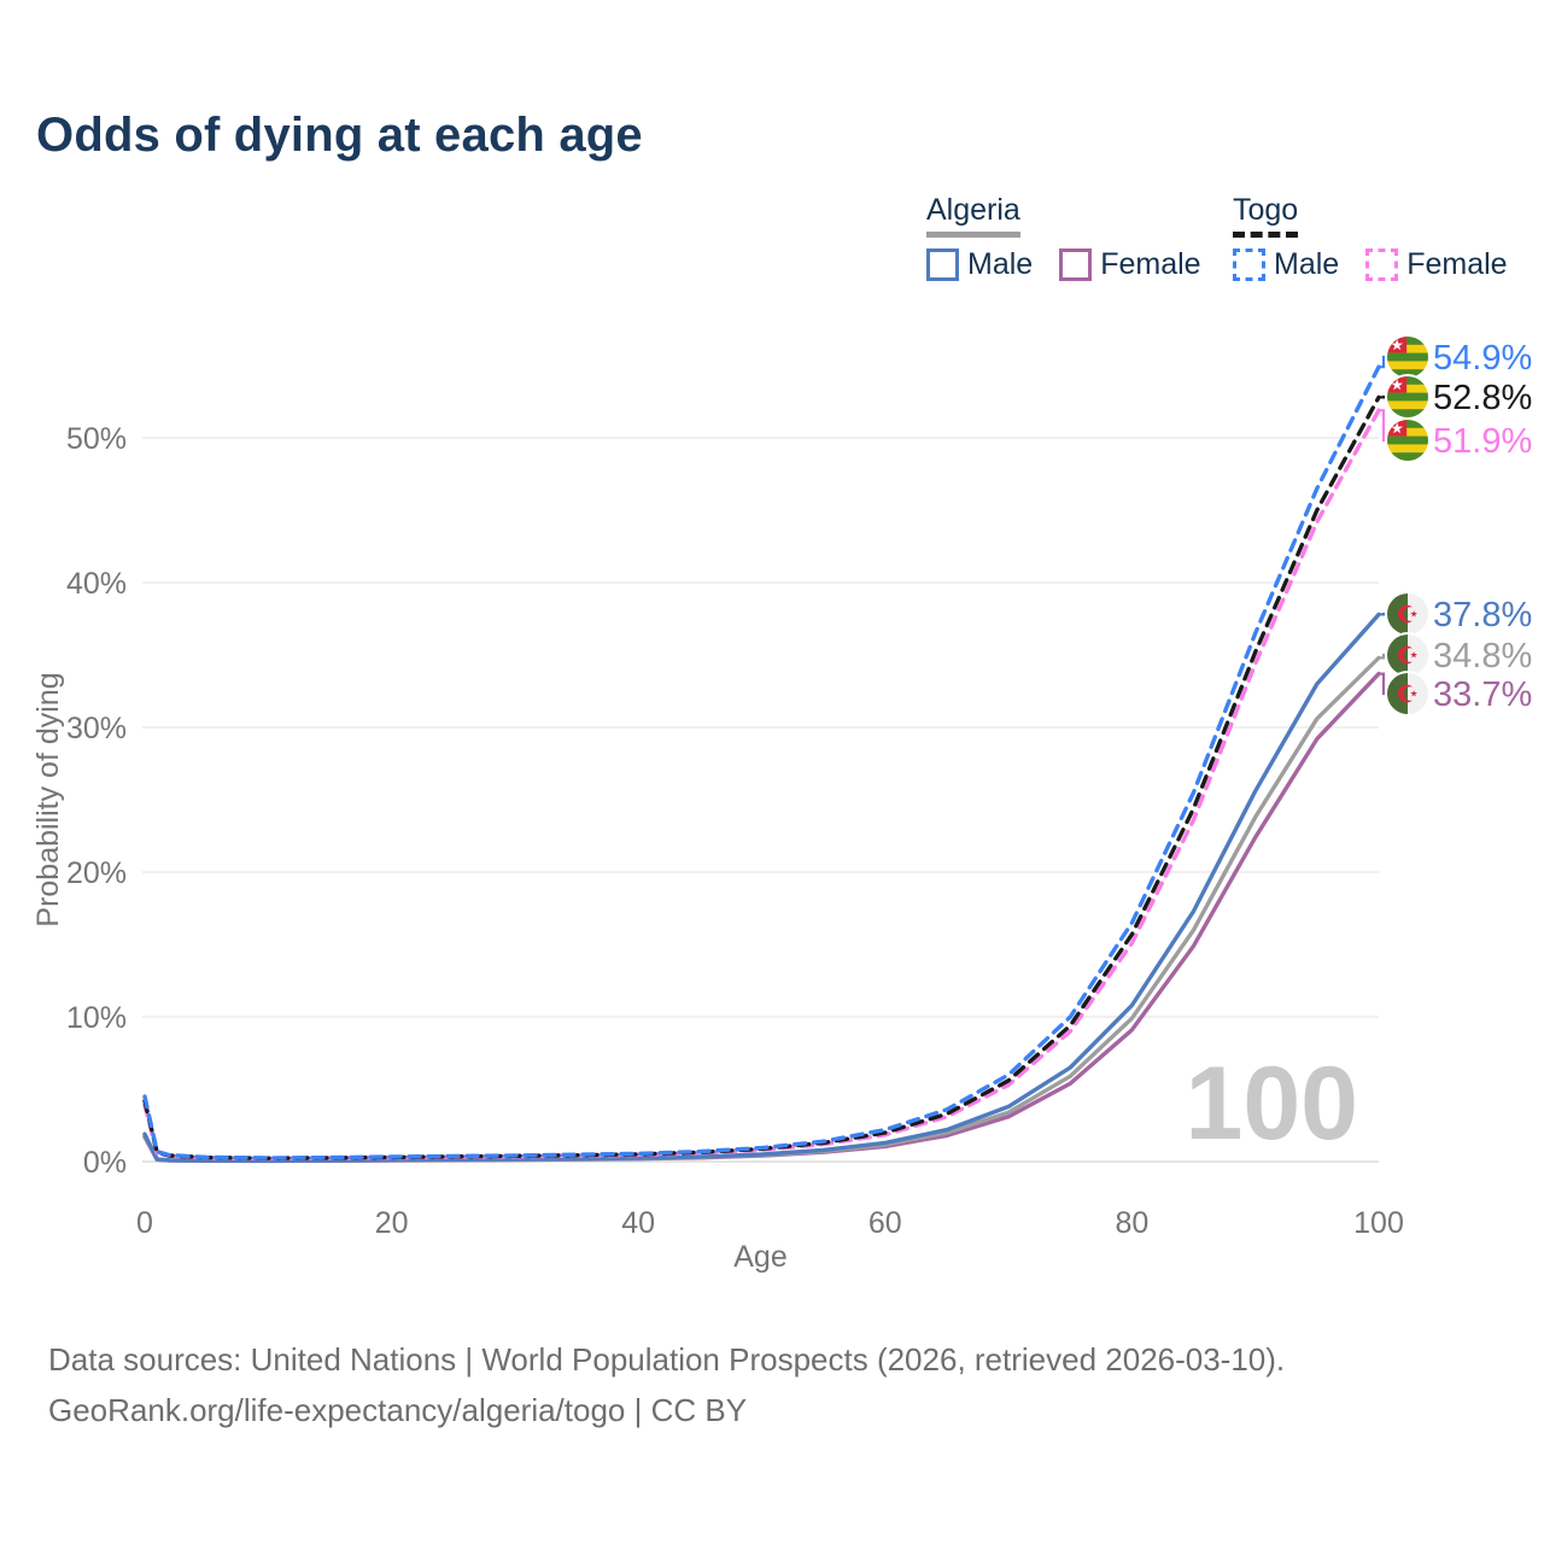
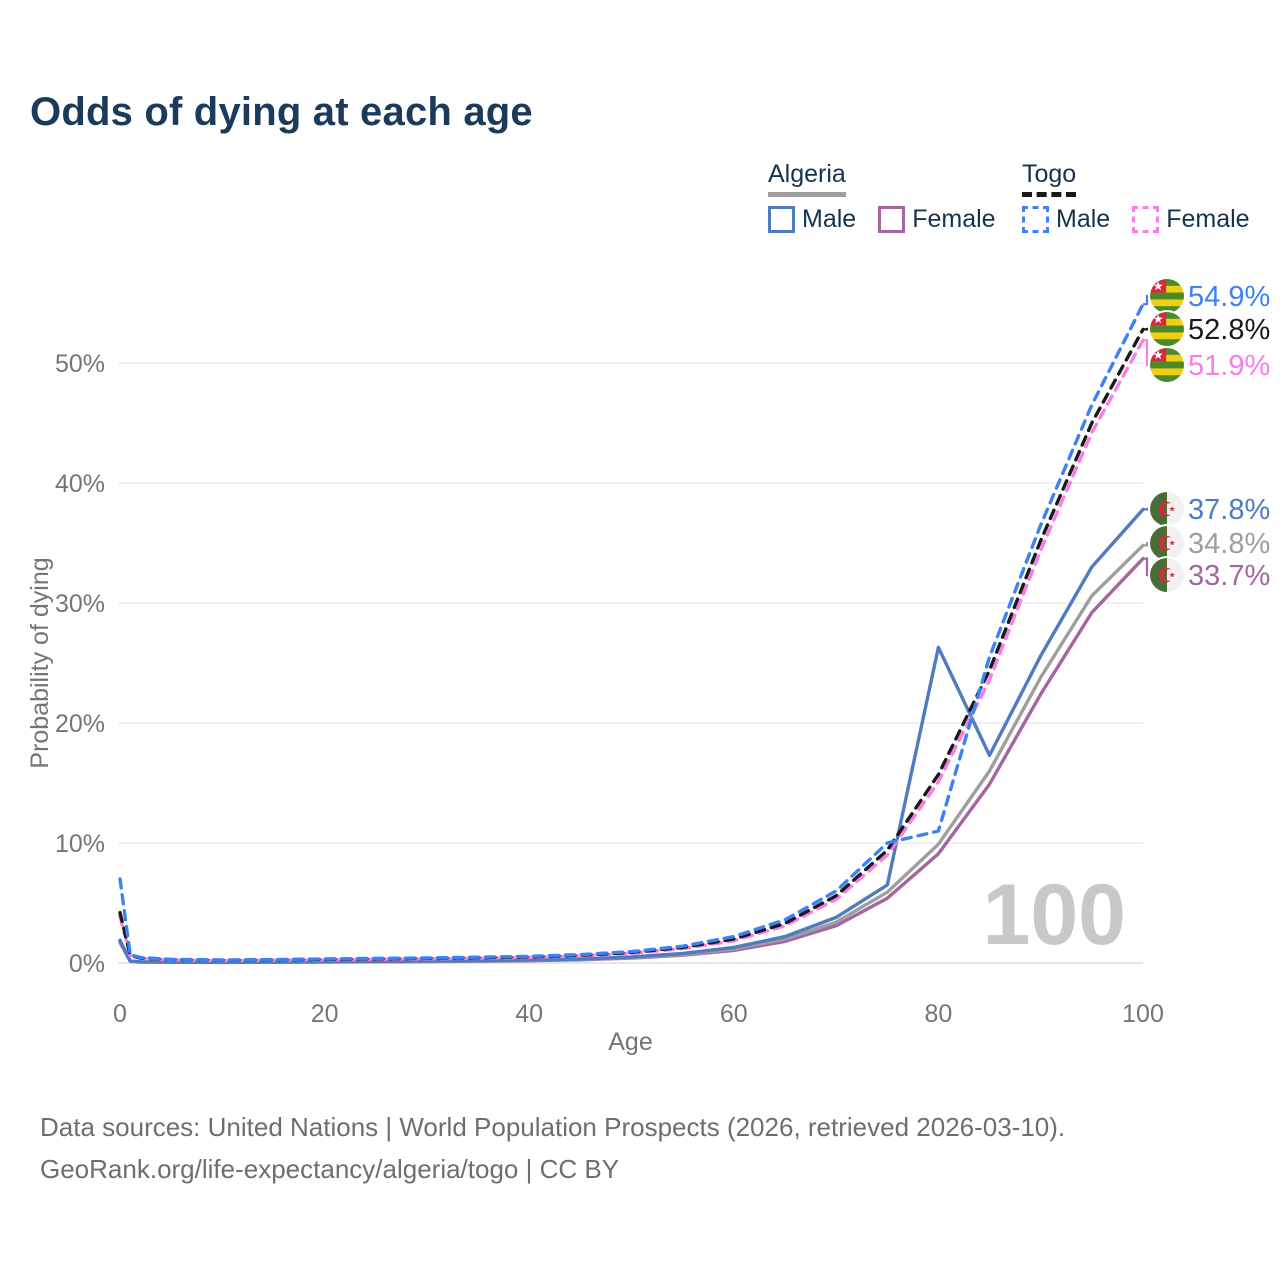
Togo Male/0: 4.5% -> 7.0%
Togo Male/80: 16.5% -> 11.0%
Algeria Male/80: 10.8% -> 26.3%
